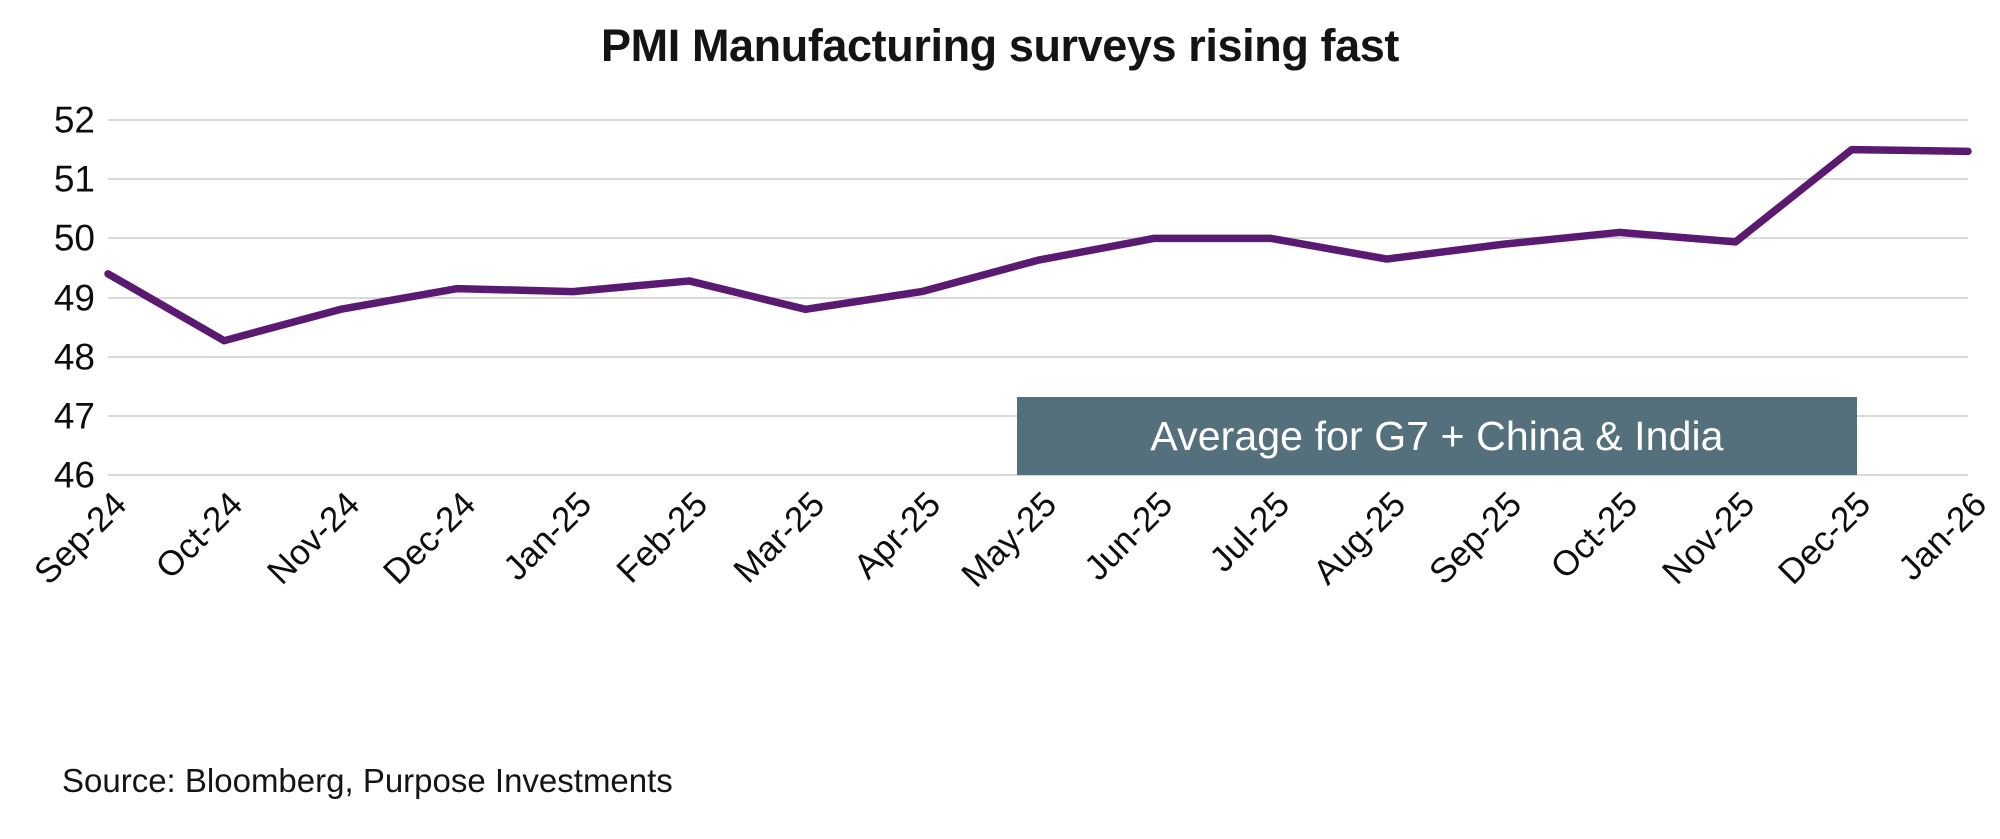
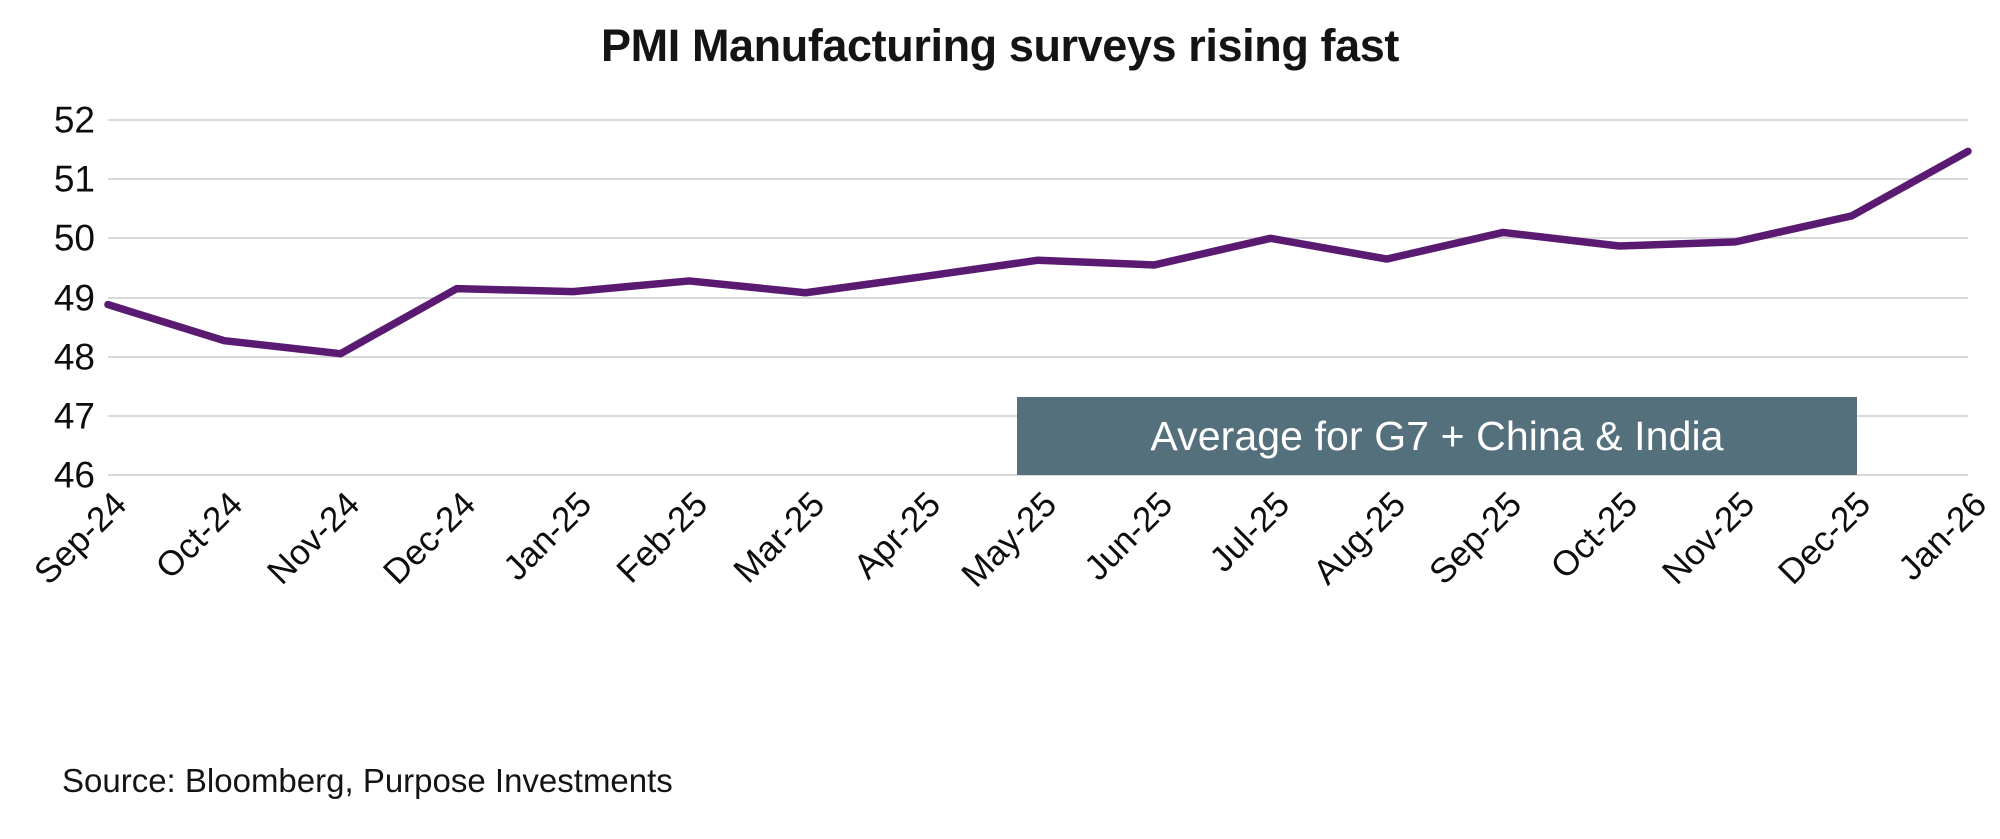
Sep-24: 49.4 -> 48.9
Nov-24: 48.8 -> 48.0
Mar-25: 48.8 -> 49.1
Apr-25: 49.1 -> 49.4
Jun-25: 50.0 -> 49.5
Sep-25: 49.9 -> 50.1
Oct-25: 50.1 -> 49.9
Dec-25: 51.5 -> 50.4
